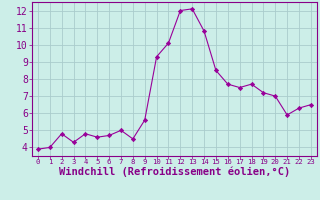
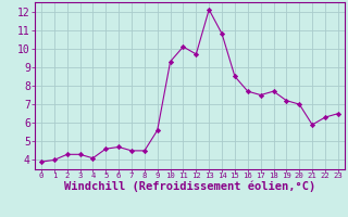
2: 4.8 -> 4.3
4: 4.8 -> 4.1
7: 5.0 -> 4.5
12: 12.0 -> 9.7
